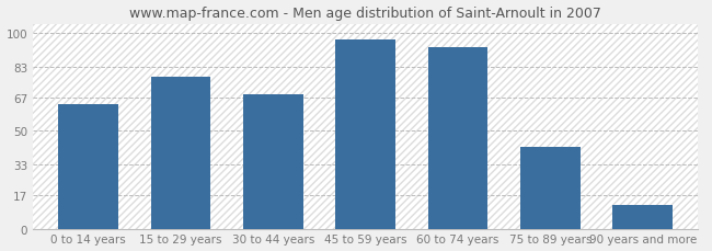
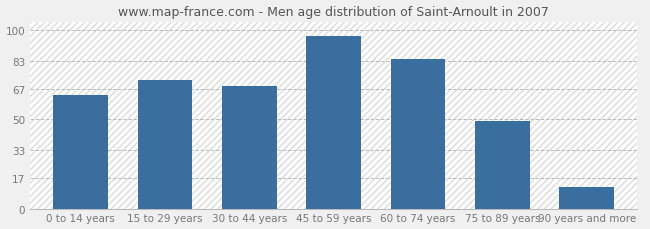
15 to 29 years: 78 -> 72
60 to 74 years: 93 -> 84
75 to 89 years: 42 -> 49
